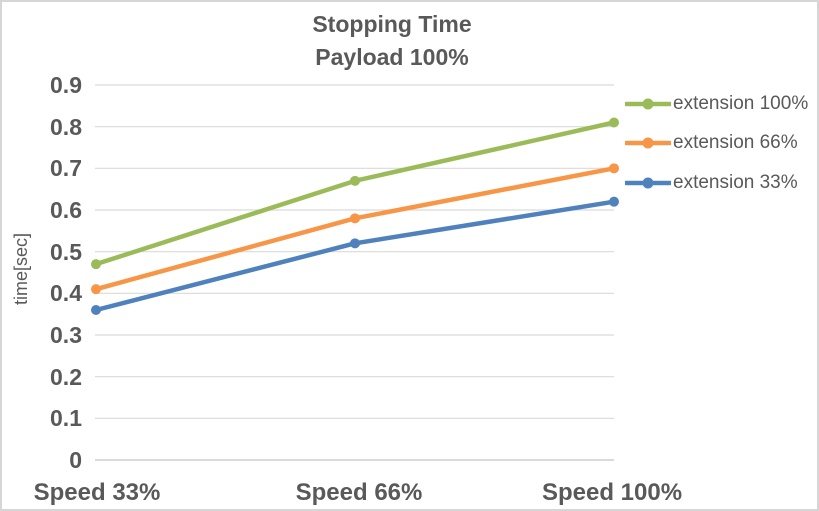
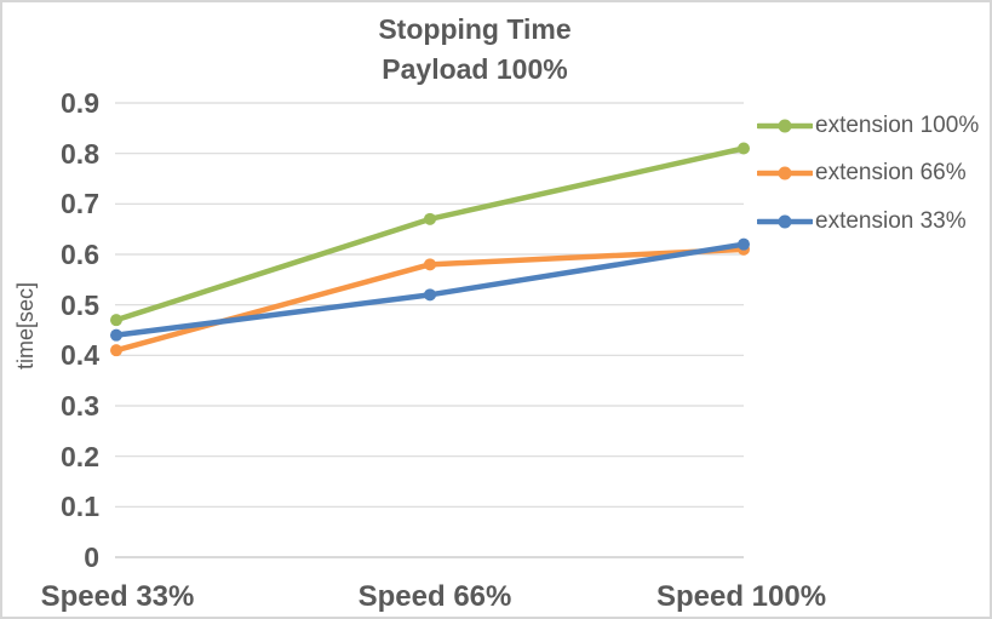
extension 33%/Speed 33%: 0.36 -> 0.44
extension 66%/Speed 100%: 0.70 -> 0.61
